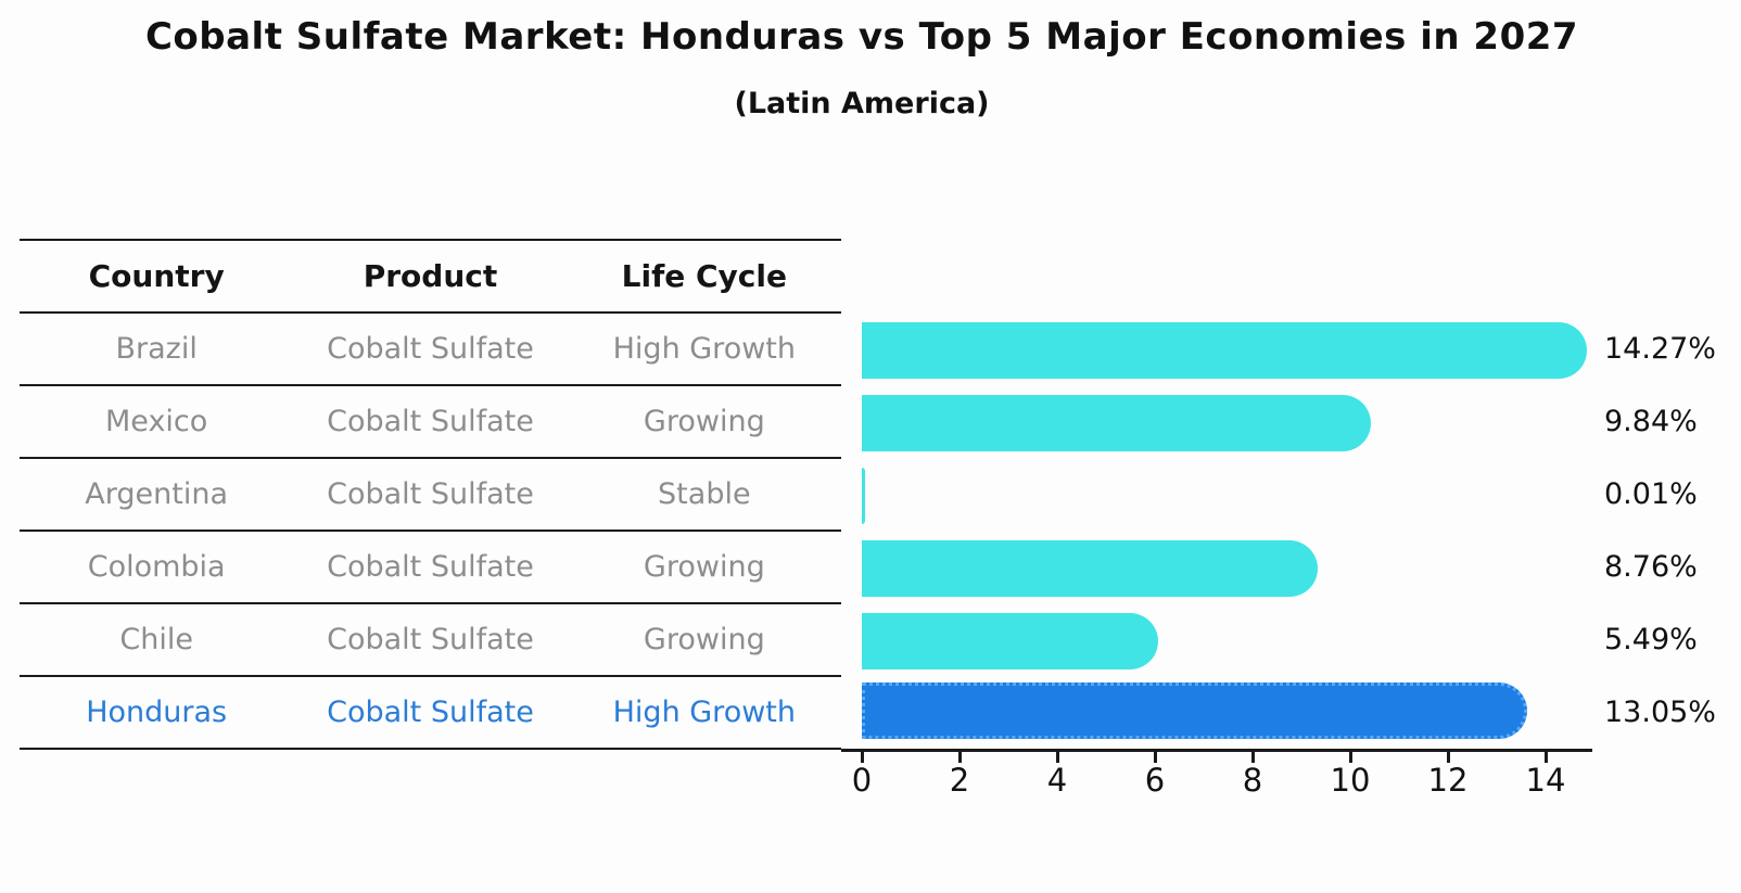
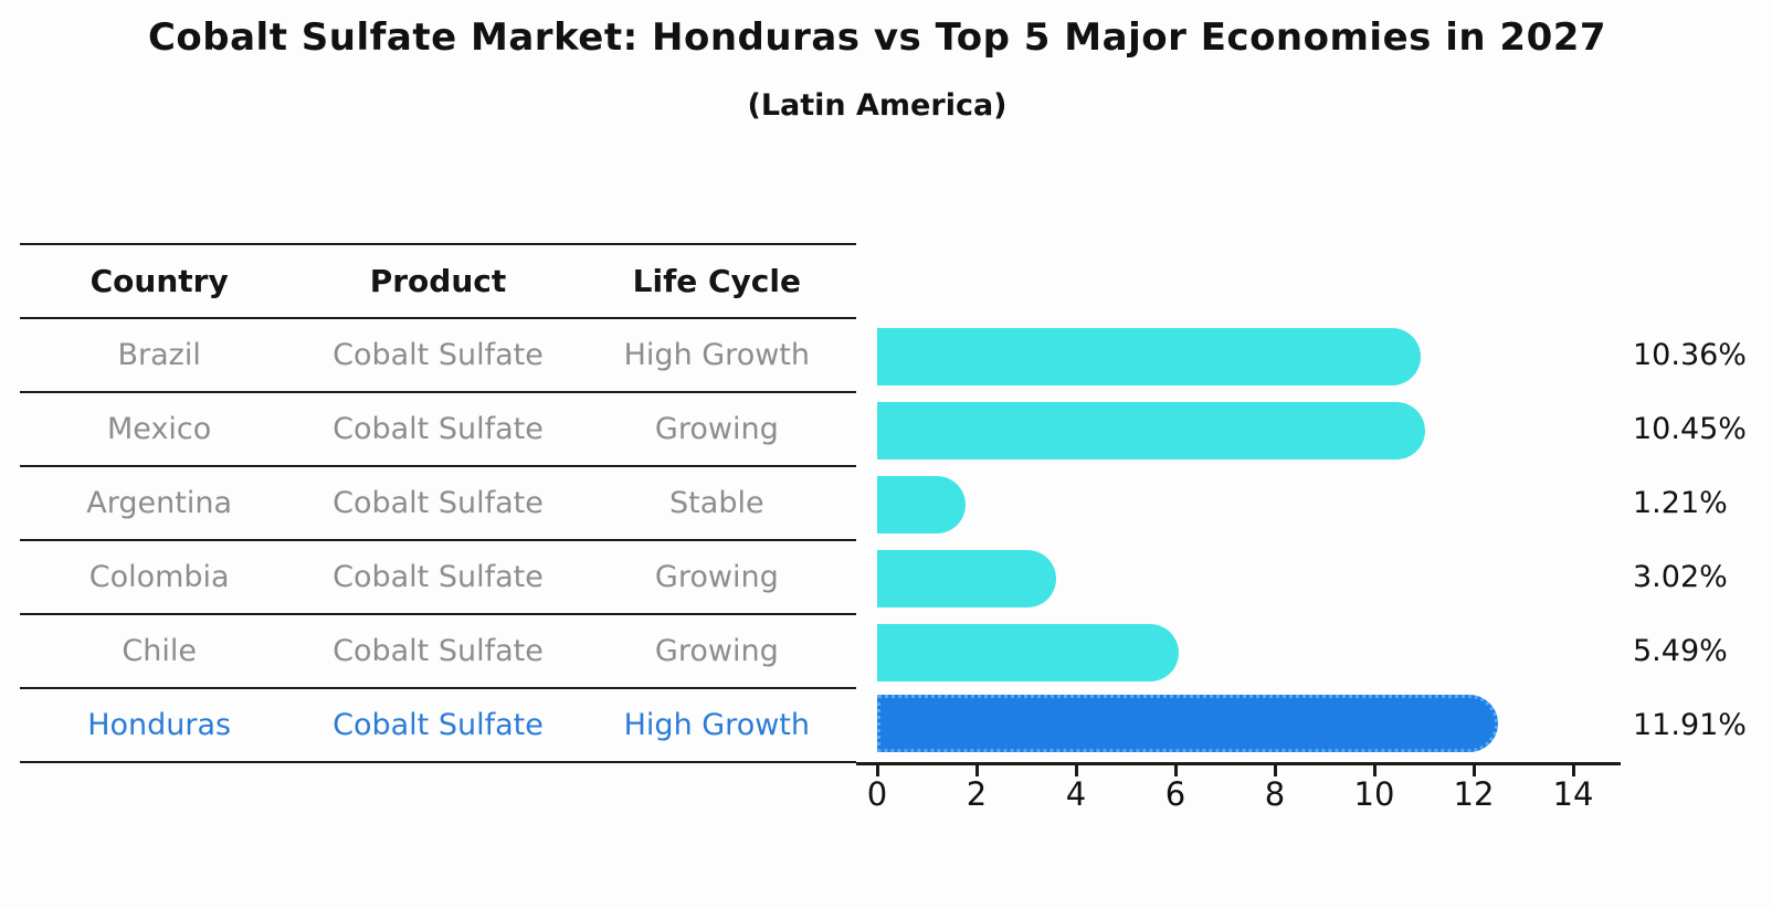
Brazil: 14.27% -> 10.36%
Mexico: 9.84% -> 10.45%
Argentina: 0.01% -> 1.21%
Colombia: 8.76% -> 3.02%
Honduras: 13.05% -> 11.91%
